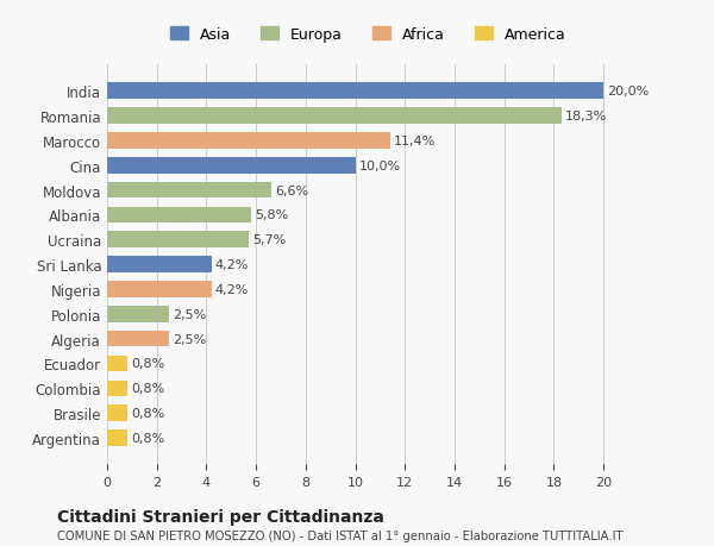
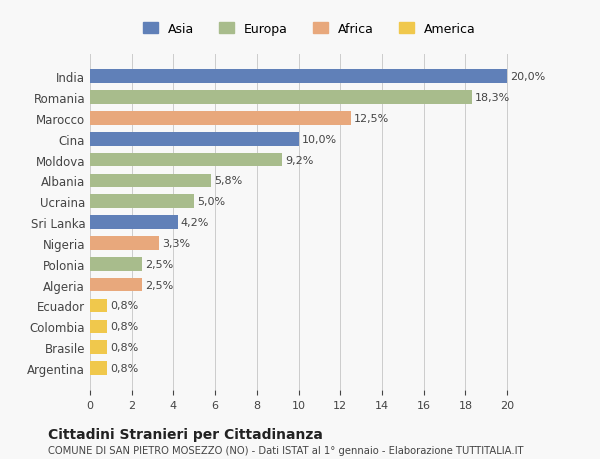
Marocco: 11,4% -> 12,5%
Moldova: 6,6% -> 9,2%
Ucraina: 5,7% -> 5,0%
Nigeria: 4,2% -> 3,3%
